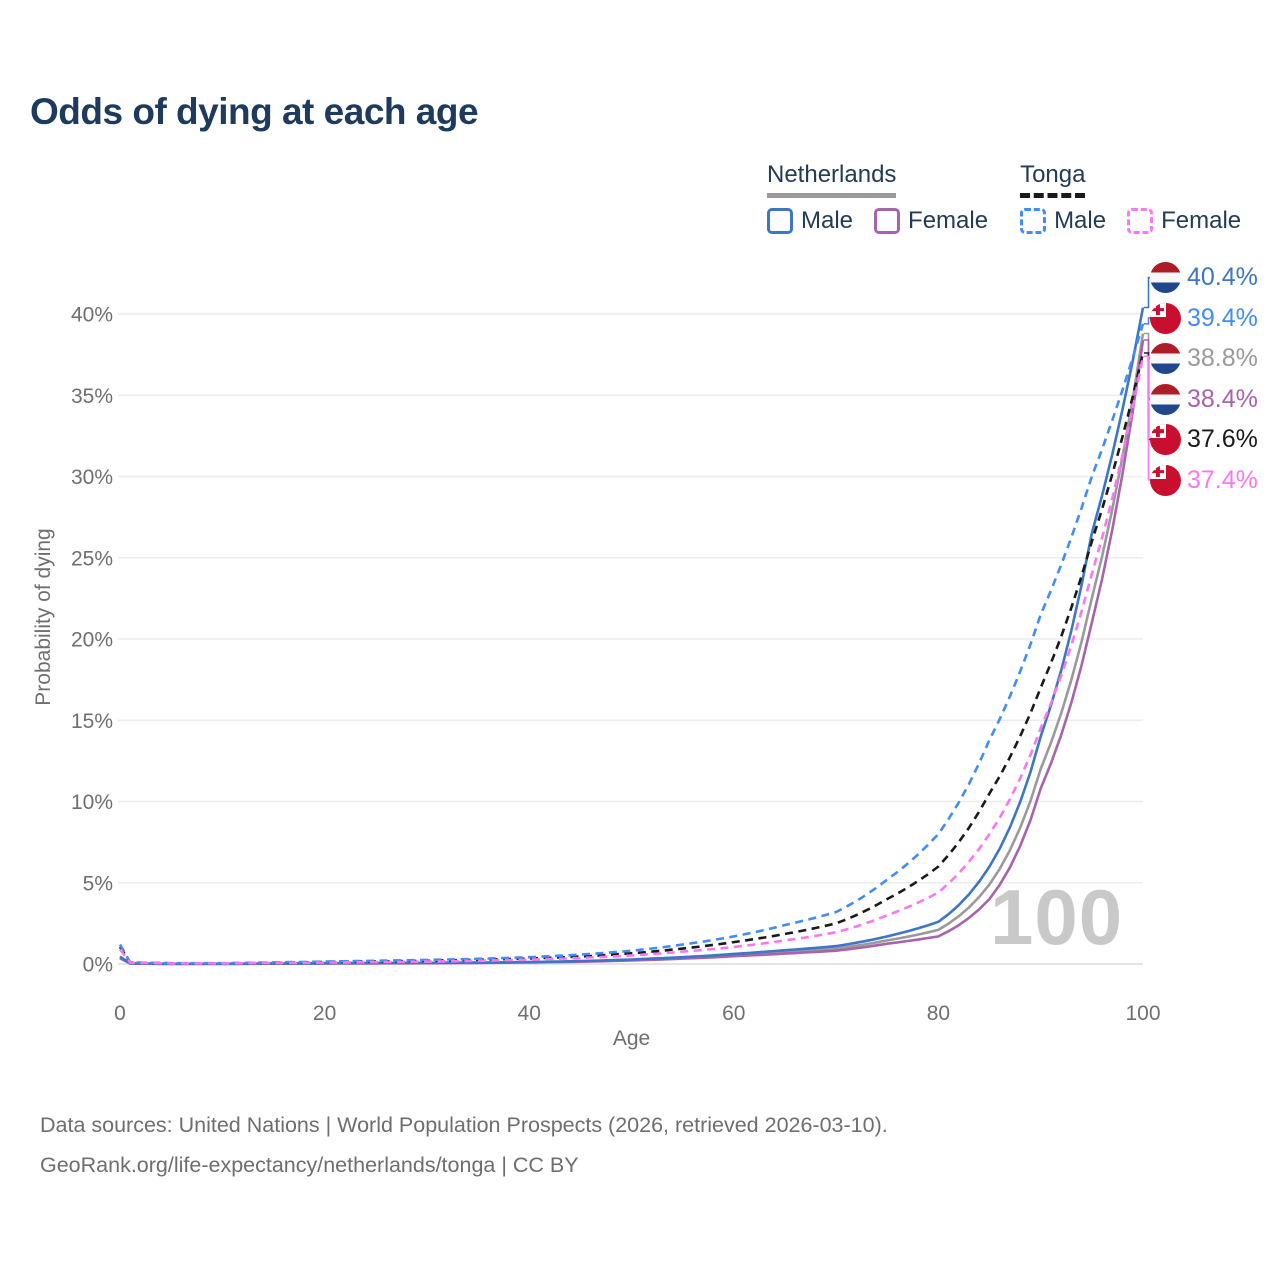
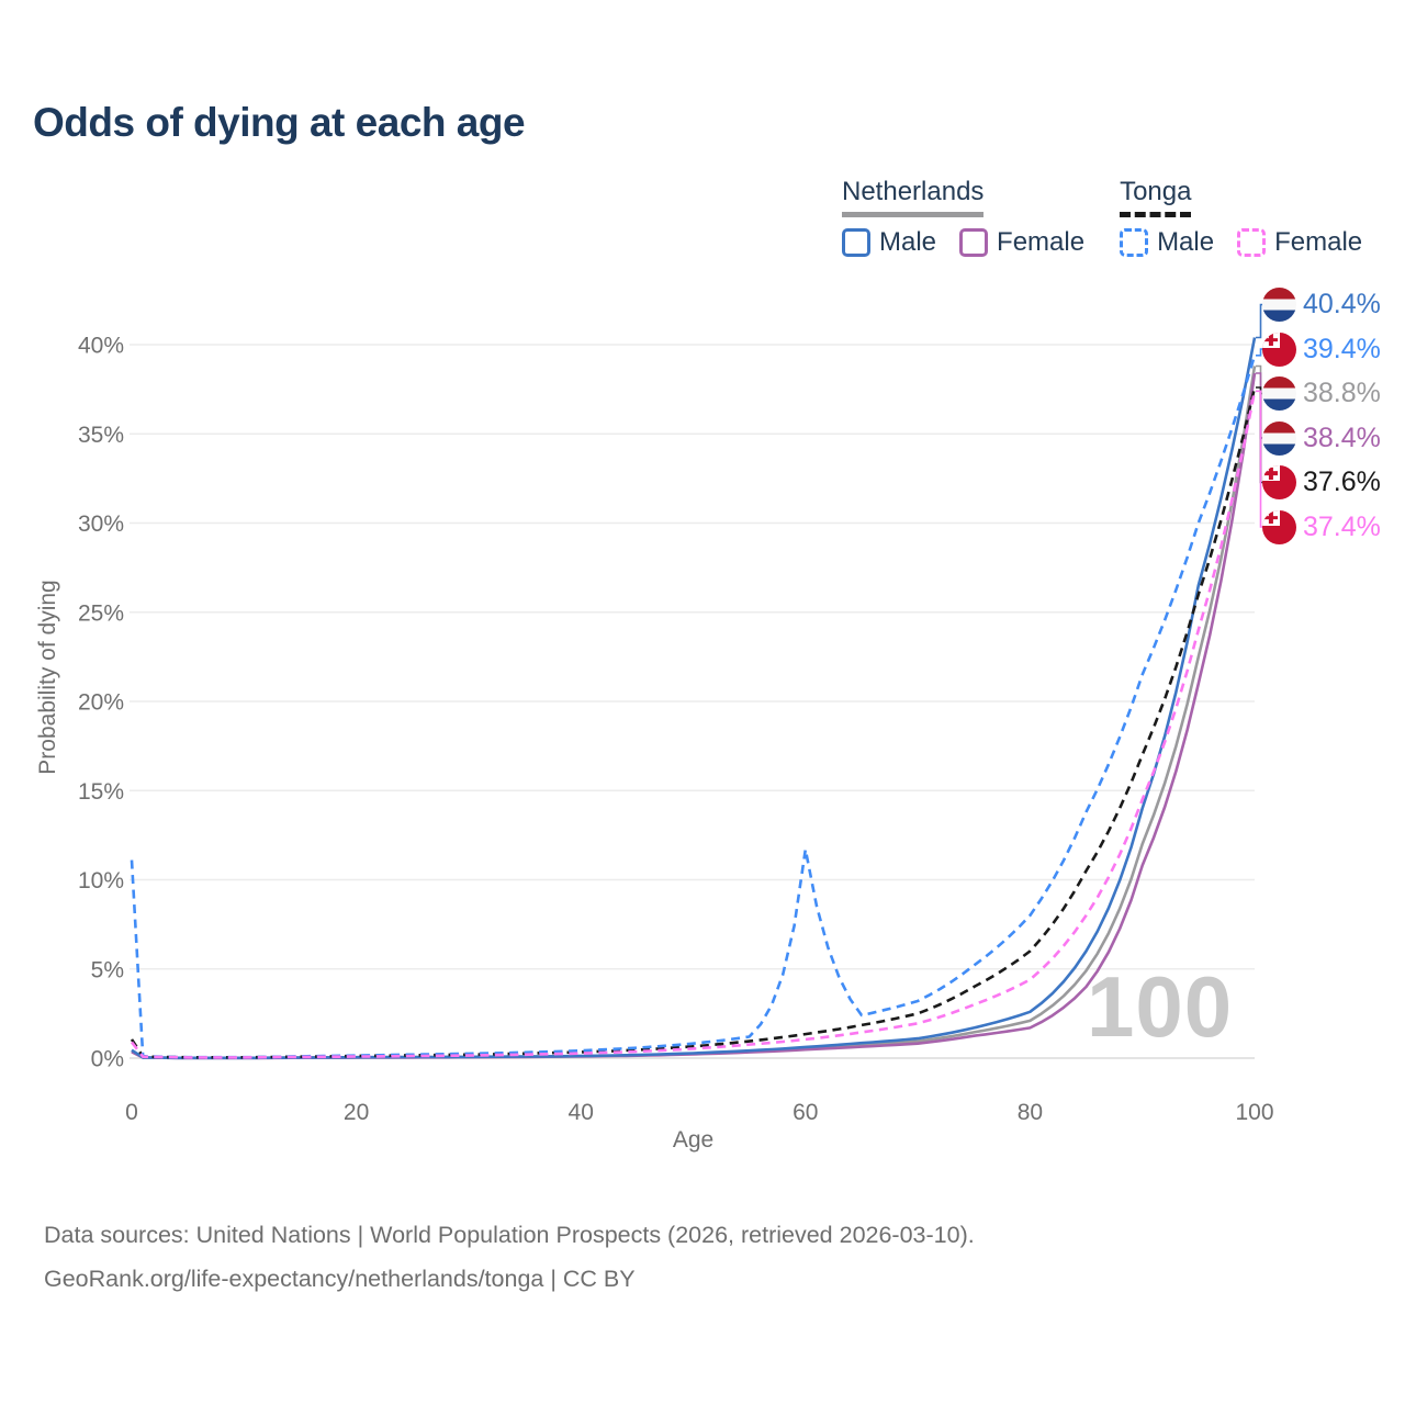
Tonga Male/0: 1.2% -> 11.1%
Tonga Male/60: 1.7% -> 11.7%
